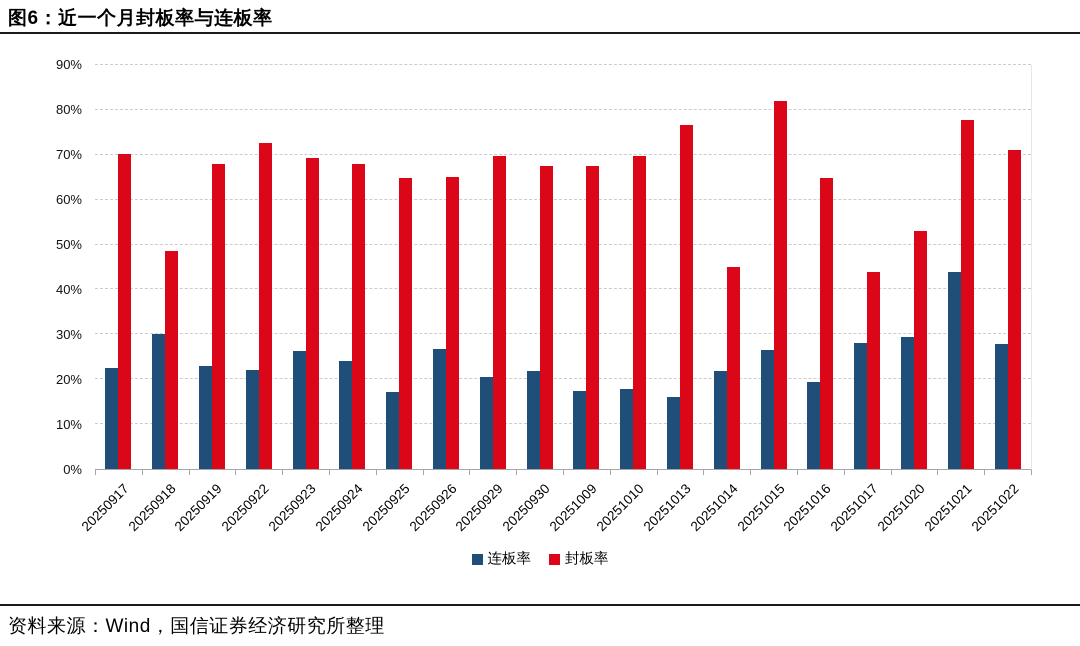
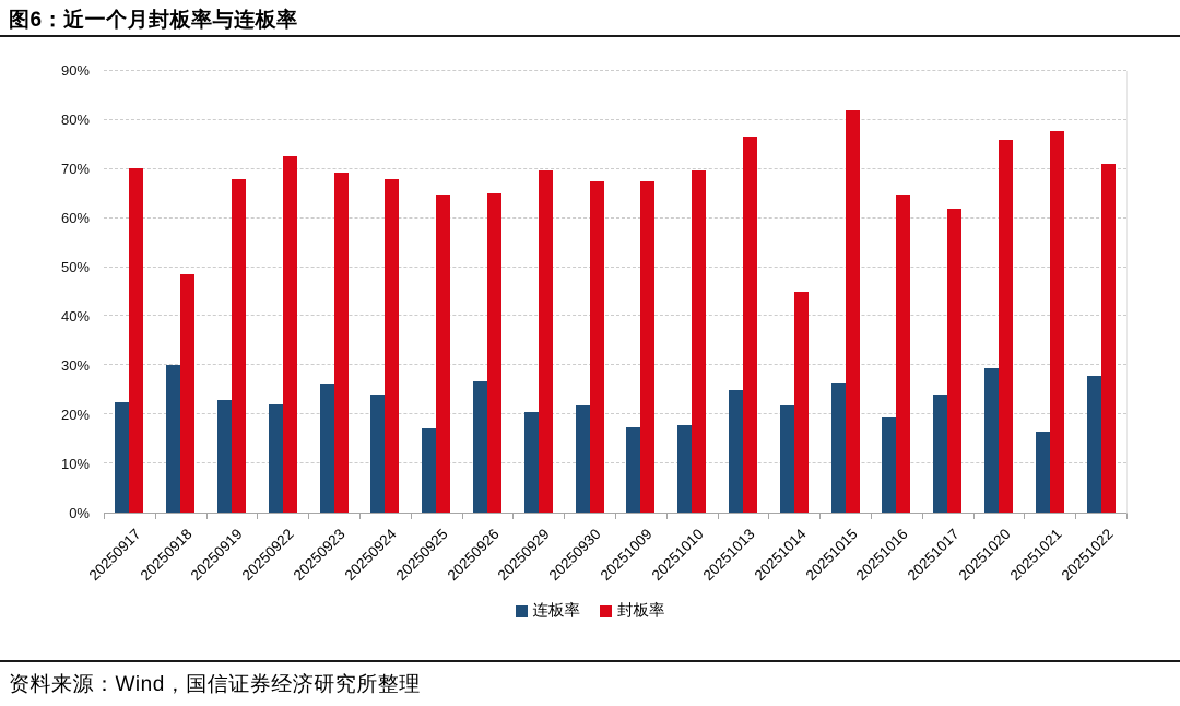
连板率/20251013: 16% -> 25%
连板率/20251017: 28% -> 24%
封板率/20251017: 44% -> 62%
封板率/20251020: 53% -> 76%
连板率/20251021: 44% -> 16%
